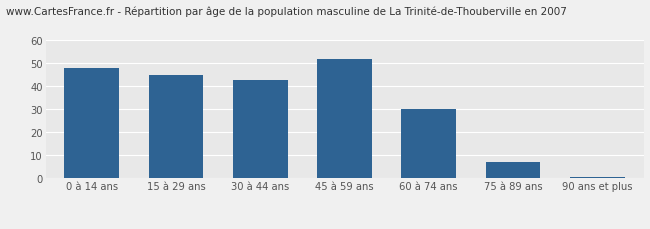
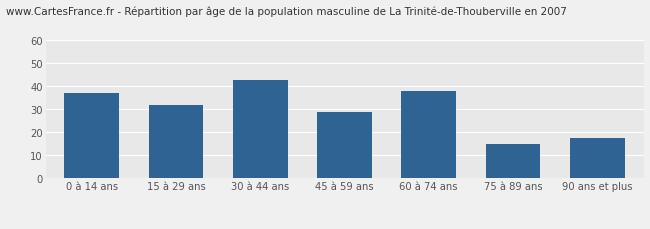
0 à 14 ans: 48.0 -> 37.0
15 à 29 ans: 45.0 -> 32.0
45 à 59 ans: 52.0 -> 29.0
60 à 74 ans: 30.0 -> 38.0
75 à 89 ans: 7.0 -> 15.0
90 ans et plus: 0.8 -> 17.5
